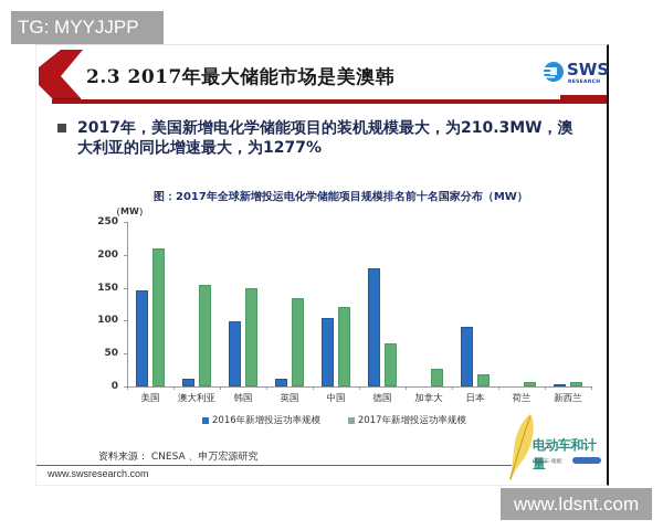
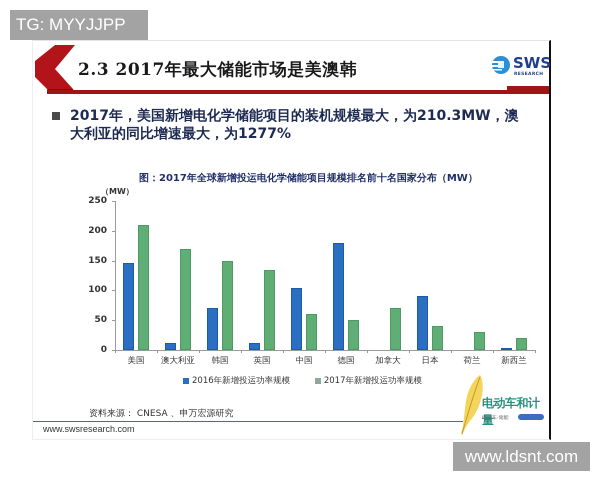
2017年新增投运功率规模/澳大利亚: 160 -> 170
2016年新增投运功率规模/韩国: 100 -> 70
2017年新增投运功率规模/中国: 120 -> 60
2017年新增投运功率规模/德国: 70 -> 50
2017年新增投运功率规模/加拿大: 30 -> 70
2017年新增投运功率规模/日本: 20 -> 40
2017年新增投运功率规模/荷兰: 10 -> 30
2017年新增投运功率规模/新西兰: 10 -> 20
